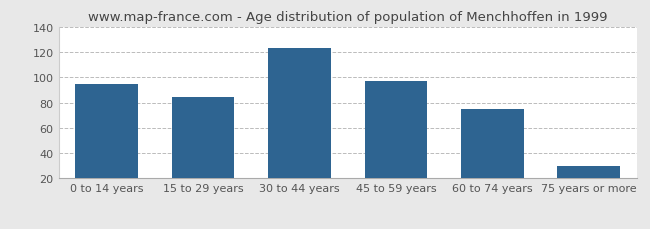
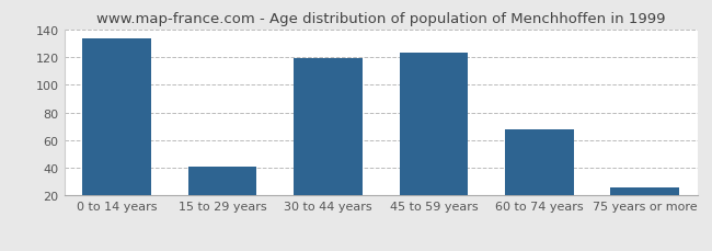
0 to 14 years: 95 -> 133
15 to 29 years: 84 -> 41
30 to 44 years: 123 -> 119
45 to 59 years: 97 -> 123
60 to 74 years: 75 -> 68
75 years or more: 30 -> 26
